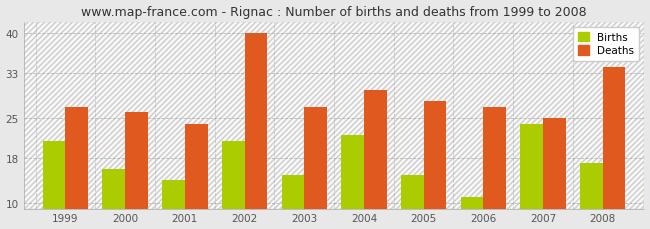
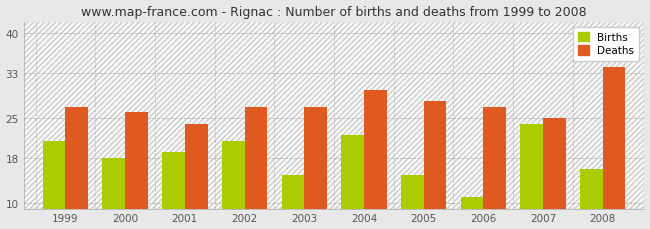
Births/2000: 16 -> 18
Births/2001: 14 -> 19
Deaths/2002: 40 -> 27
Births/2008: 17 -> 16
